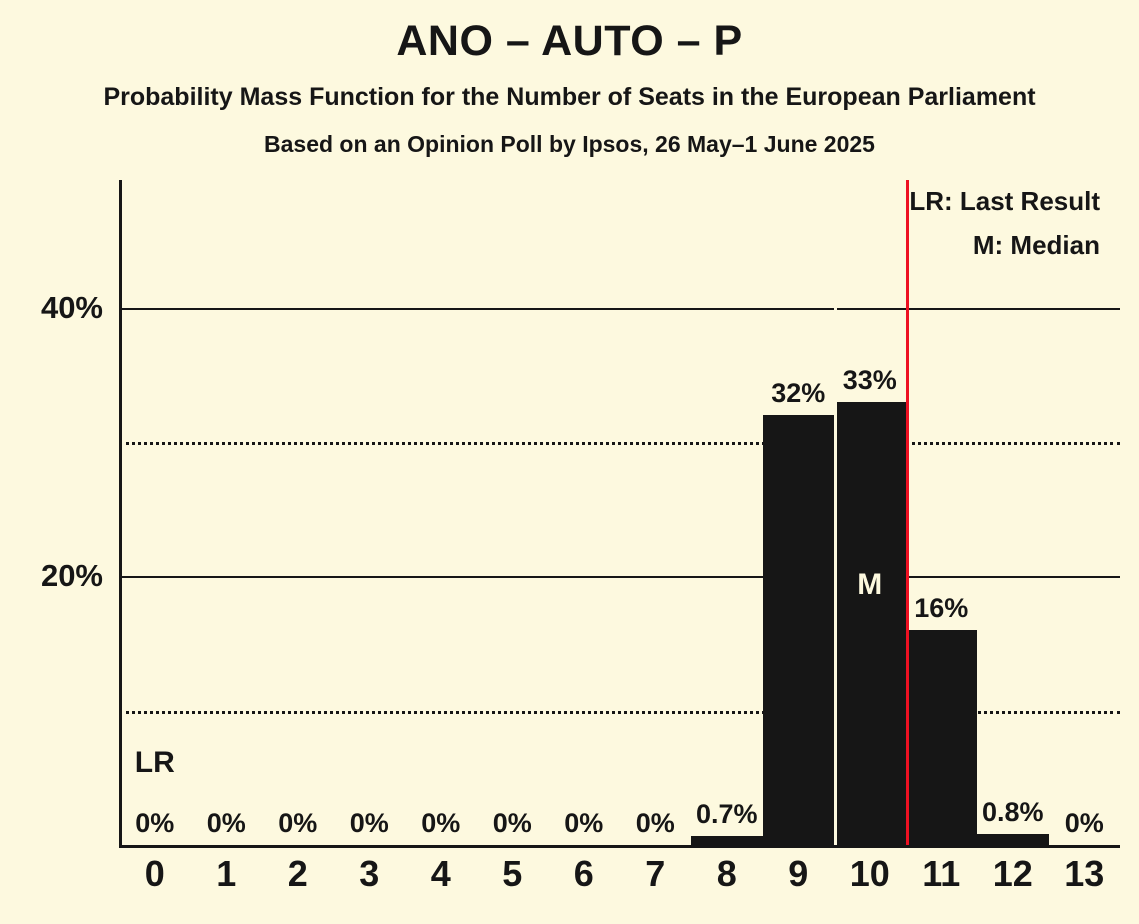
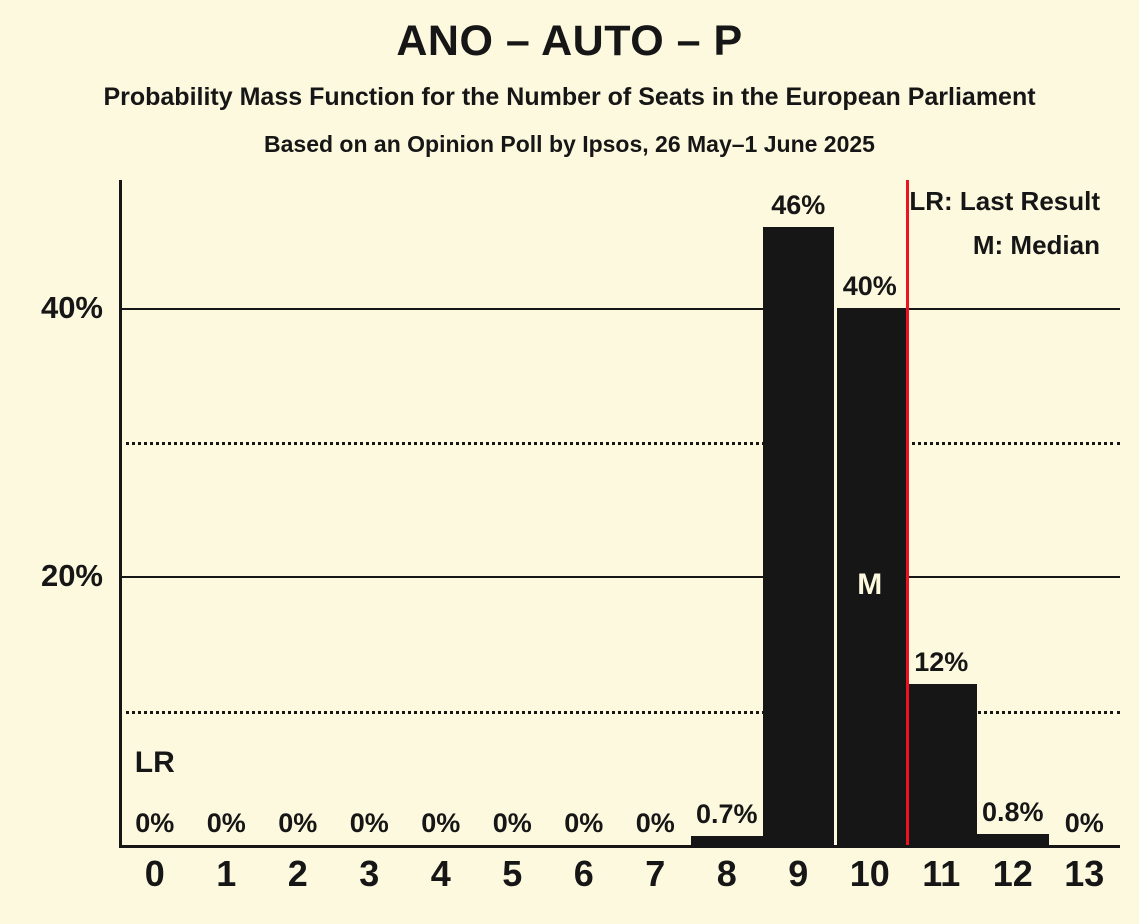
9: 32% -> 46%
10: 33% -> 40%
11: 16% -> 12%
